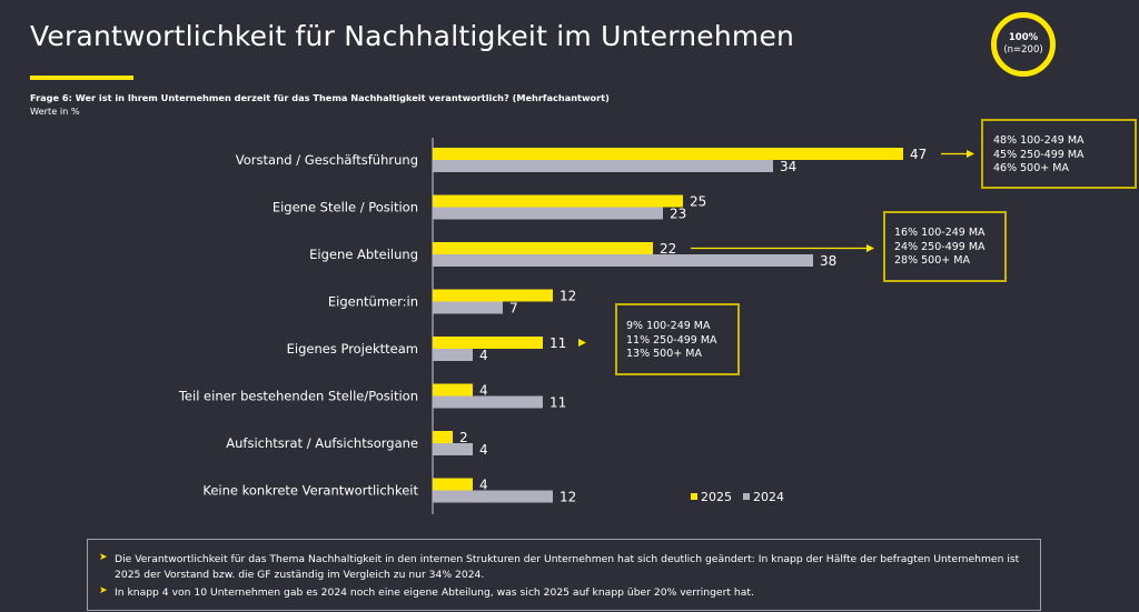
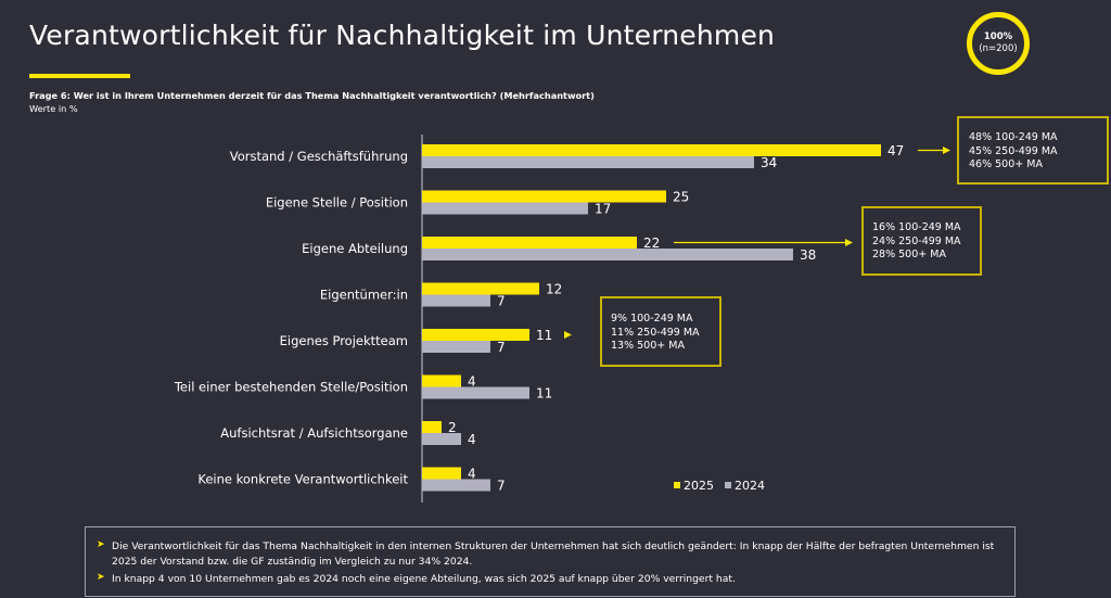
2024/Eigene Stelle / Position: 23 -> 17
2024/Eigenes Projektteam: 4 -> 7
2024/Keine konkrete Verantwortlichkeit: 12 -> 7
